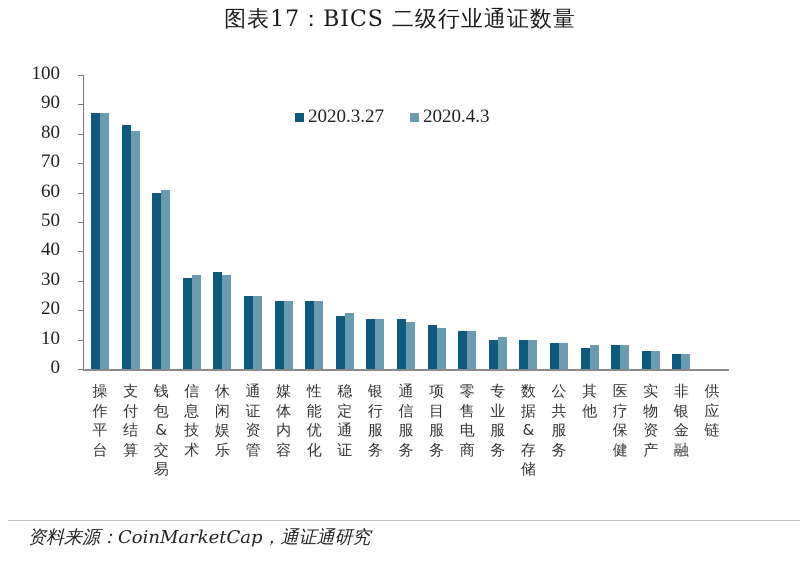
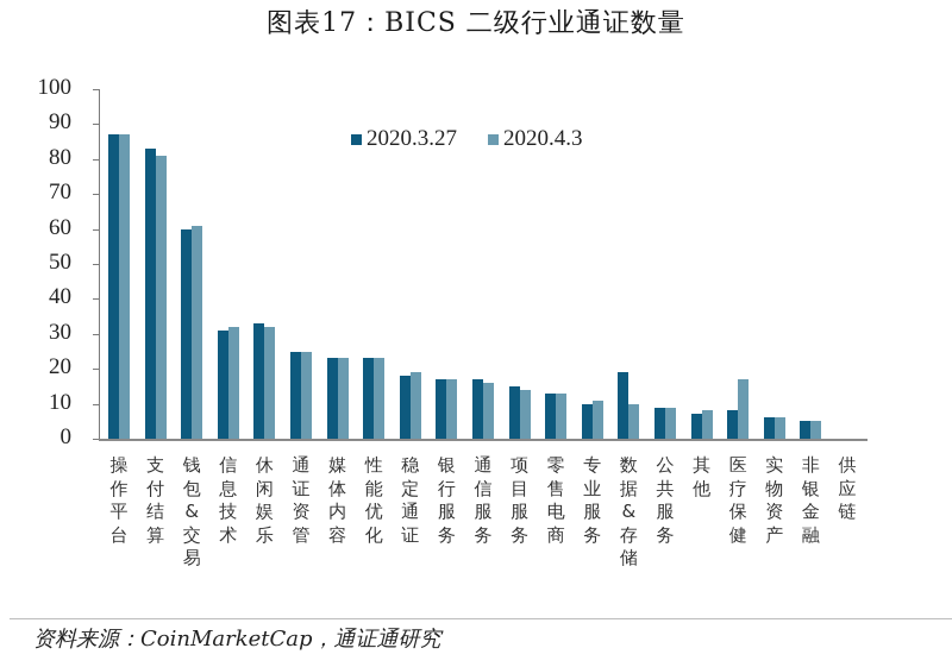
2020.3.27/数据&存储: 10 -> 19
2020.4.3/医疗保健: 8 -> 17
